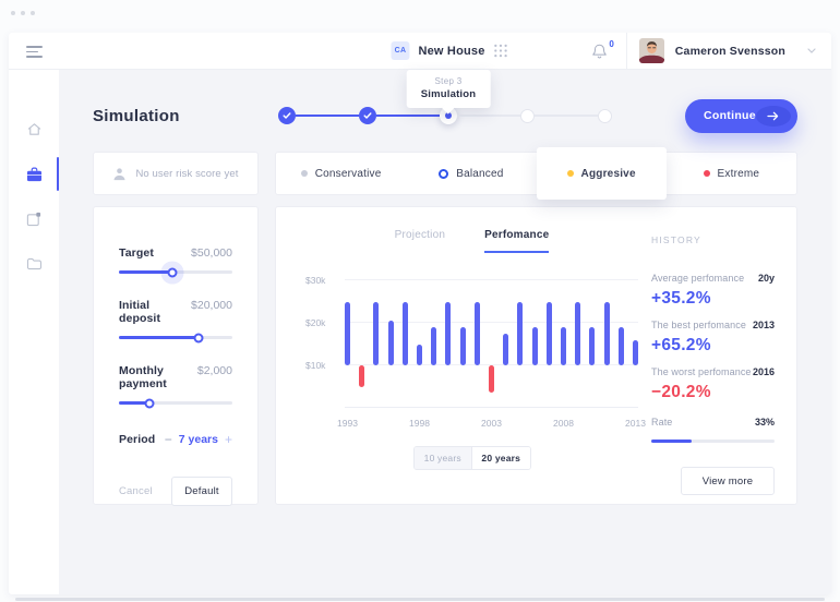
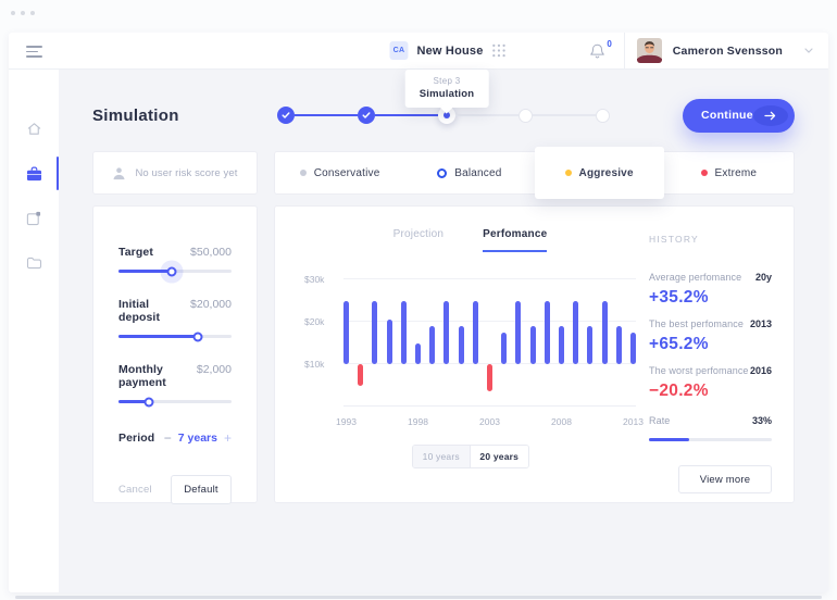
2013: $16k -> $18k
